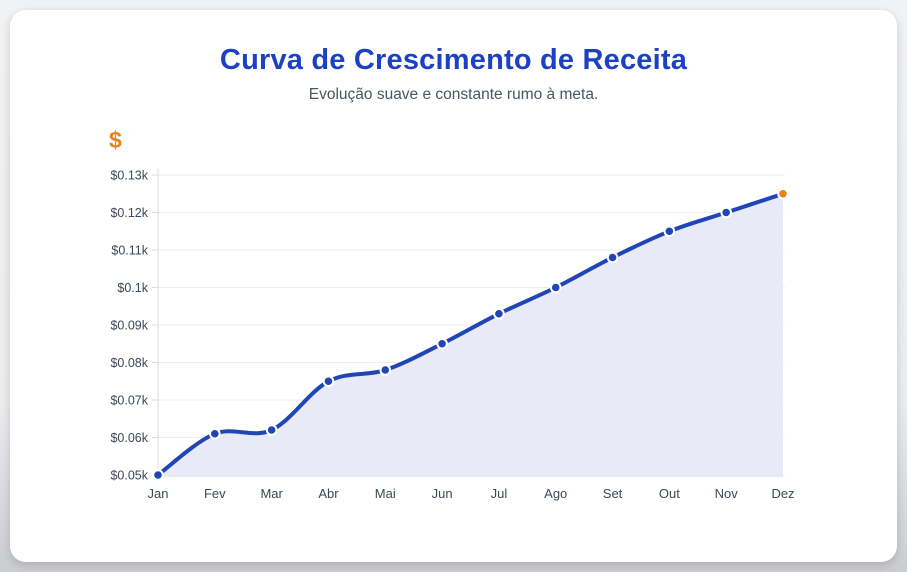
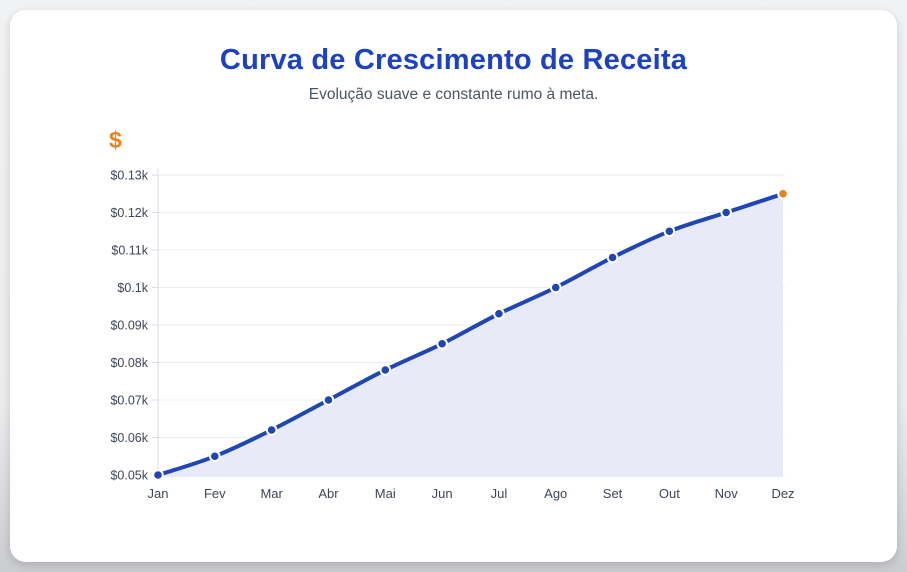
Fev: $0.061k -> $0.055k
Abr: $0.075k -> $0.070k
